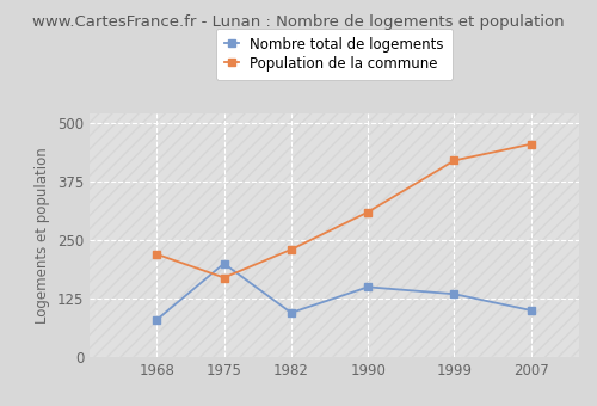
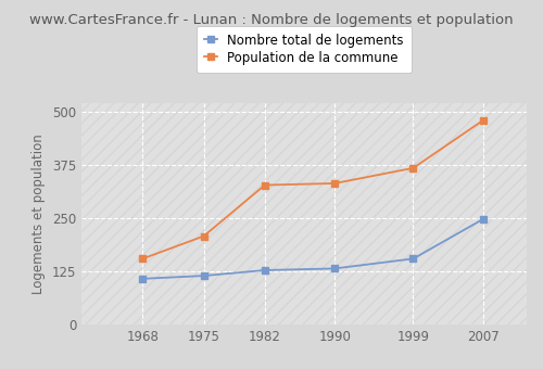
Nombre total de logements/1968: 80 -> 108
Population de la commune/1968: 220 -> 155
Nombre total de logements/1975: 200 -> 115
Population de la commune/1975: 170 -> 208
Nombre total de logements/1982: 95 -> 128
Population de la commune/1982: 230 -> 328
Nombre total de logements/1990: 150 -> 132
Population de la commune/1990: 310 -> 332
Nombre total de logements/1999: 135 -> 155
Population de la commune/1999: 420 -> 368
Nombre total de logements/2007: 100 -> 248
Population de la commune/2007: 455 -> 480
